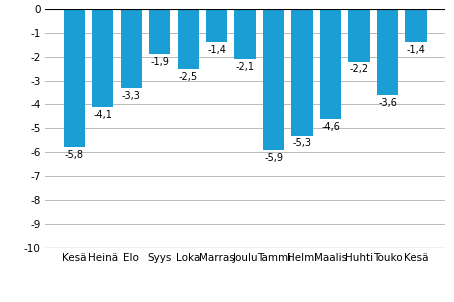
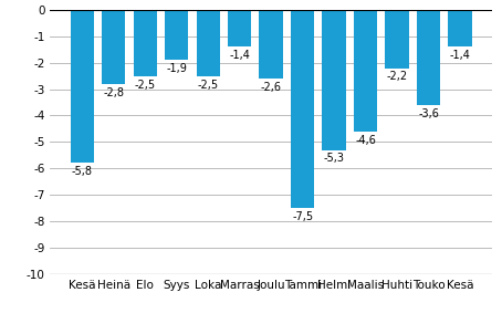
Heinä: -4,1 -> -2,8
Elo: -3,3 -> -2,5
Joulu: -2,1 -> -2,6
Tammi: -5,9 -> -7,5
